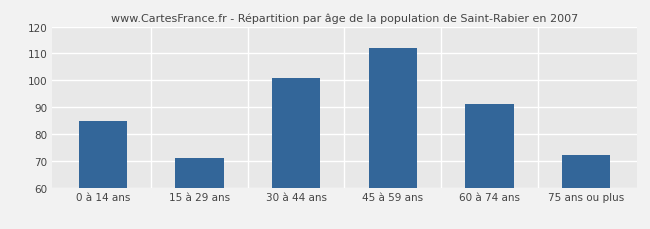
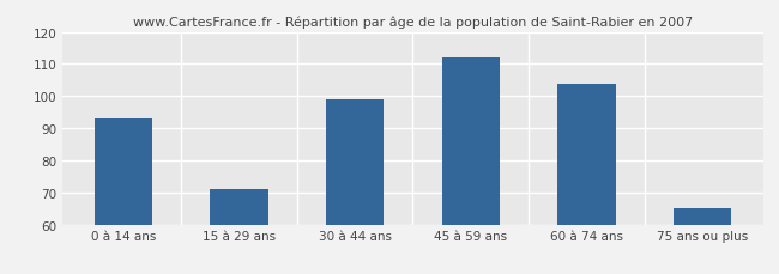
0 à 14 ans: 85 -> 93
30 à 44 ans: 101 -> 99
60 à 74 ans: 91 -> 104
75 ans ou plus: 72 -> 65
